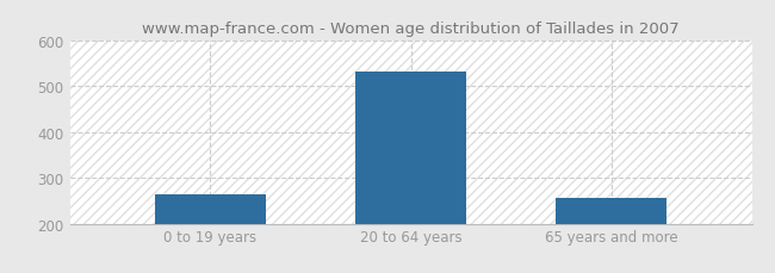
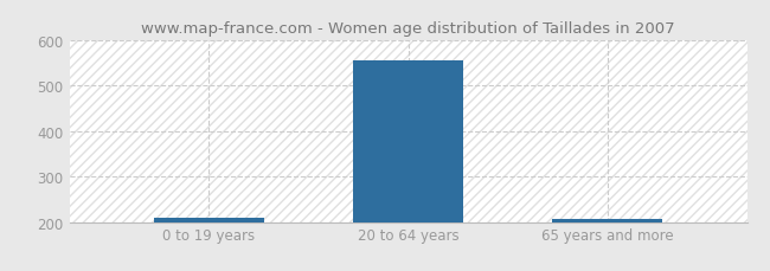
0 to 19 years: 265 -> 210
20 to 64 years: 530 -> 555
65 years and more: 255 -> 207
